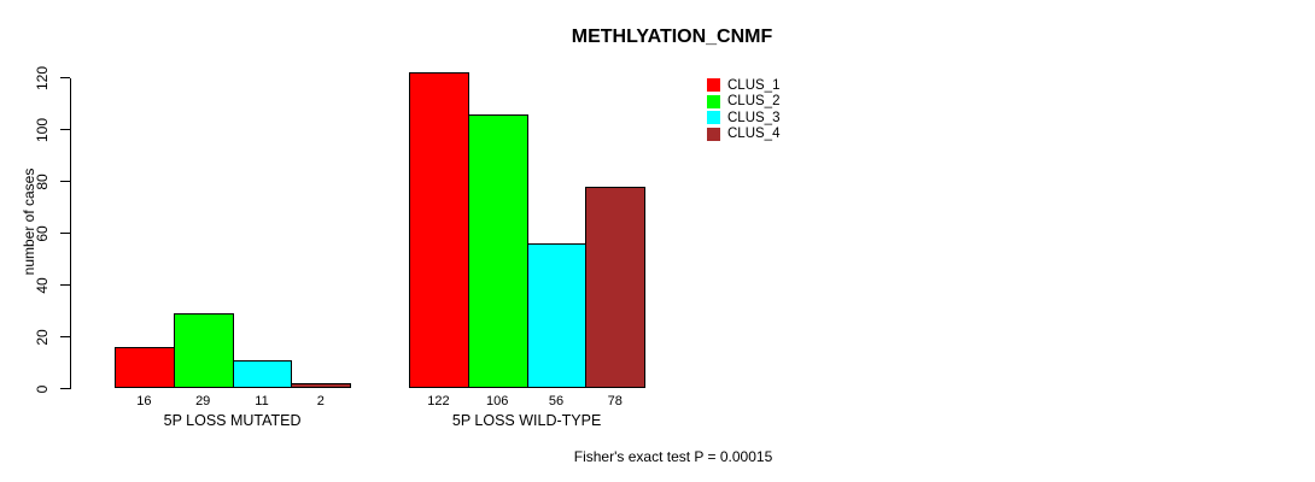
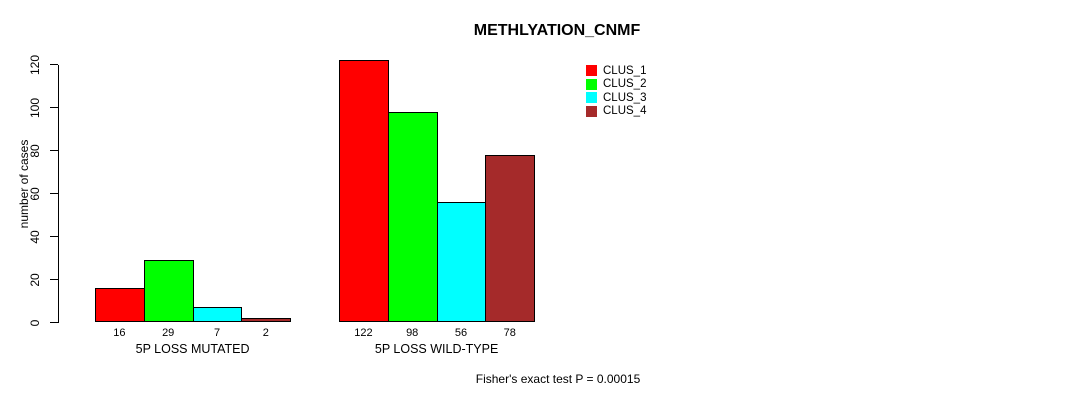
CLUS_3/5P LOSS MUTATED: 11 -> 7
CLUS_2/5P LOSS WILD-TYPE: 106 -> 98
